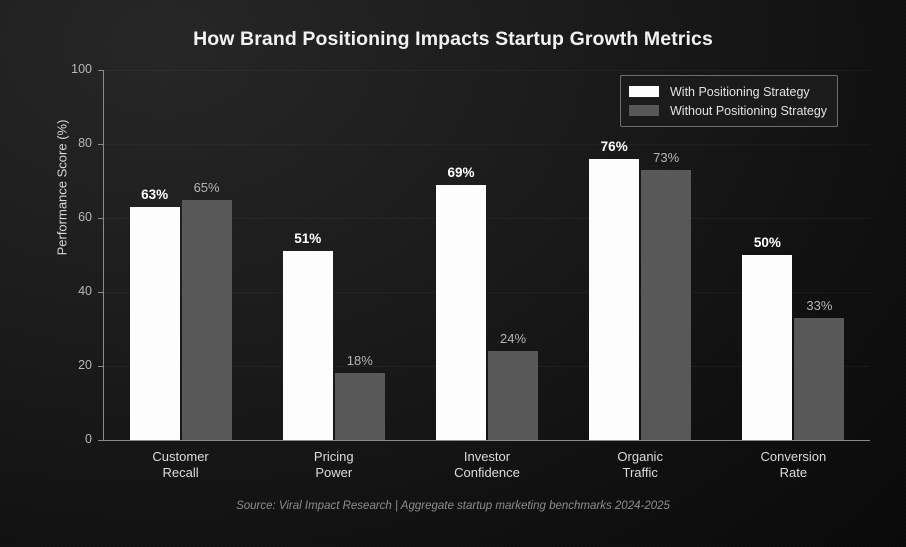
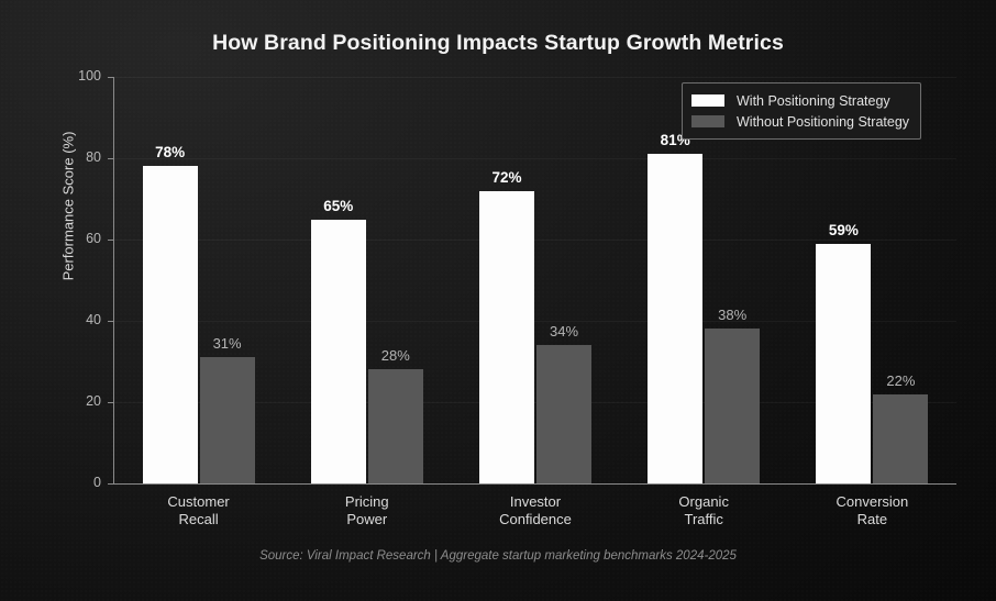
With Positioning Strategy/Customer Recall: 63% -> 78%
Without Positioning Strategy/Customer Recall: 65% -> 31%
With Positioning Strategy/Pricing Power: 51% -> 65%
Without Positioning Strategy/Pricing Power: 18% -> 28%
With Positioning Strategy/Investor Confidence: 69% -> 72%
Without Positioning Strategy/Investor Confidence: 24% -> 34%
With Positioning Strategy/Organic Traffic: 76% -> 81%
Without Positioning Strategy/Organic Traffic: 73% -> 38%
With Positioning Strategy/Conversion Rate: 50% -> 59%
Without Positioning Strategy/Conversion Rate: 33% -> 22%
